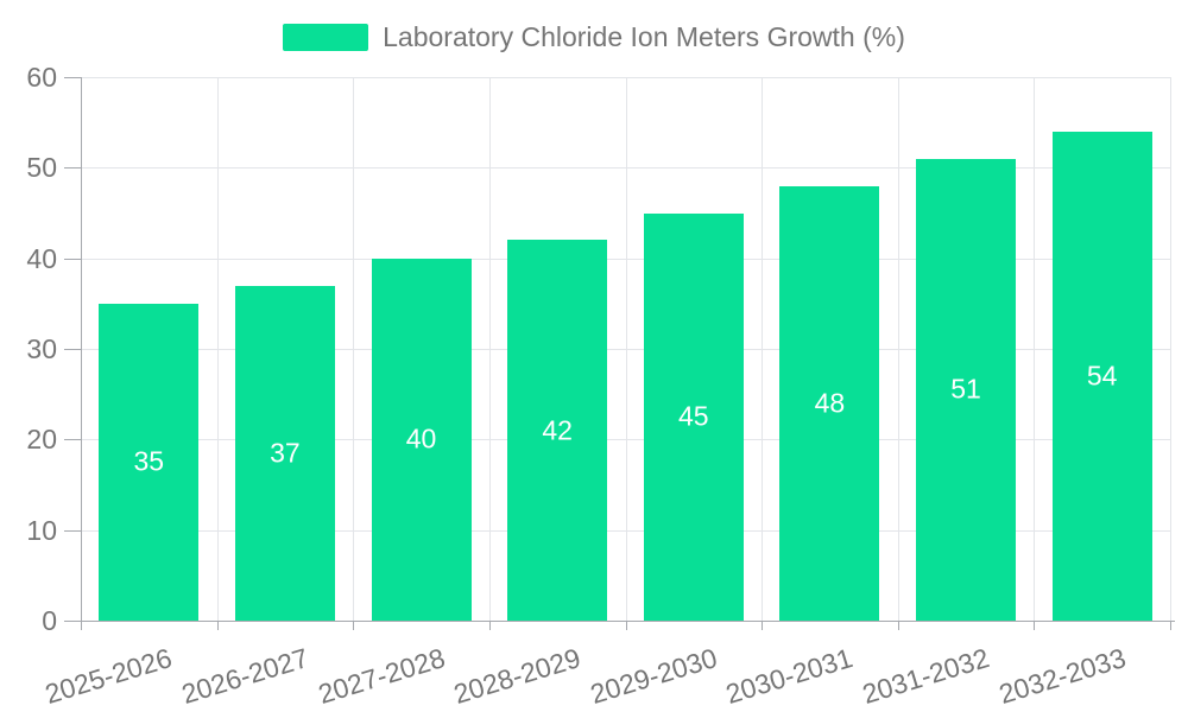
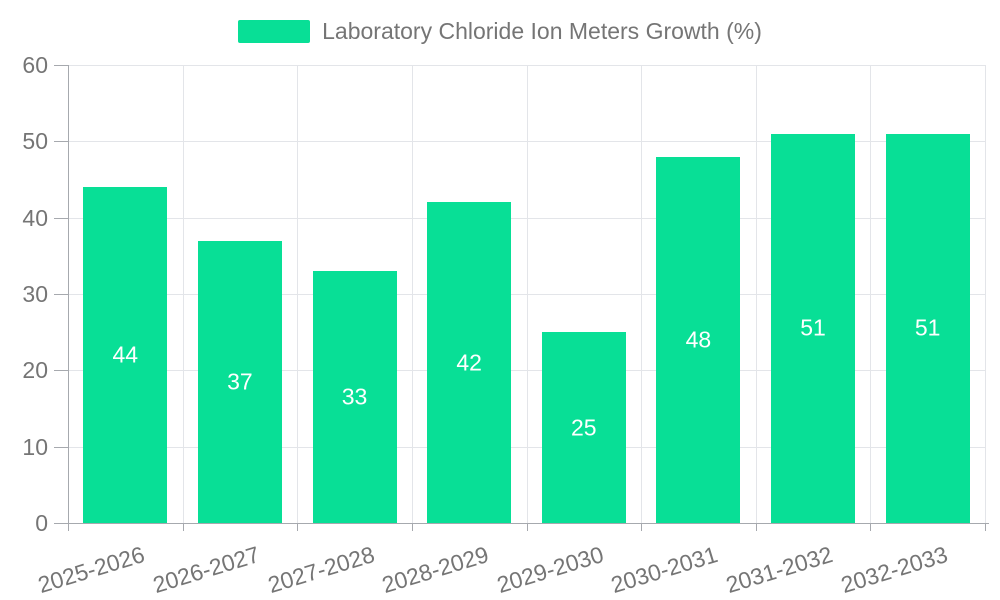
2025-2026: 35 -> 44
2027-2028: 40 -> 33
2029-2030: 45 -> 25
2032-2033: 54 -> 51
